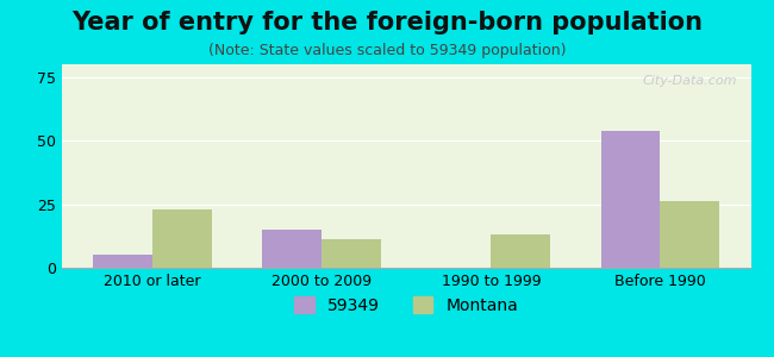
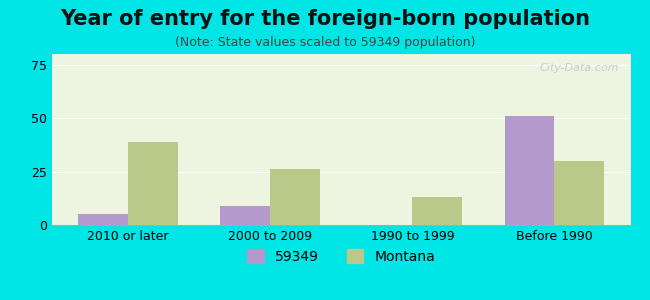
Montana/2010 or later: 23 -> 39
59349/2000 to 2009: 15 -> 9
Montana/2000 to 2009: 11 -> 26
59349/Before 1990: 54 -> 51
Montana/Before 1990: 26 -> 30
